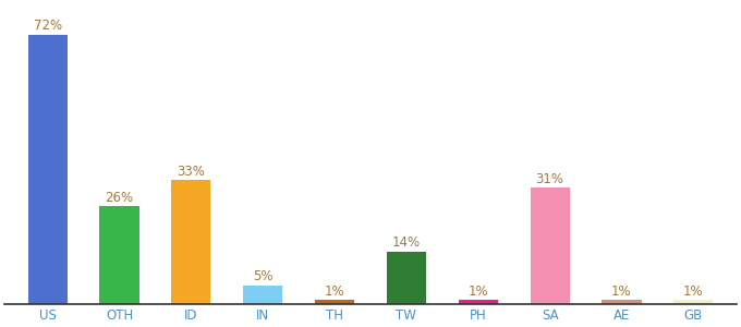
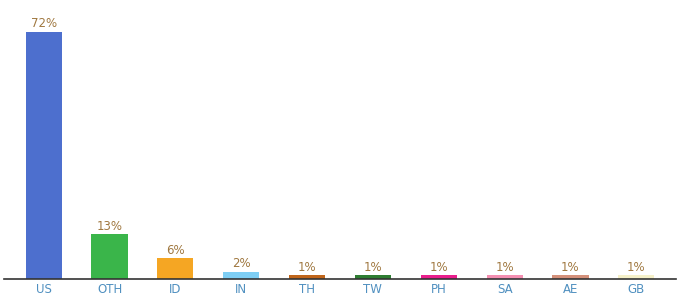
OTH: 26% -> 13%
ID: 33% -> 6%
IN: 5% -> 2%
TW: 14% -> 1%
SA: 31% -> 1%
